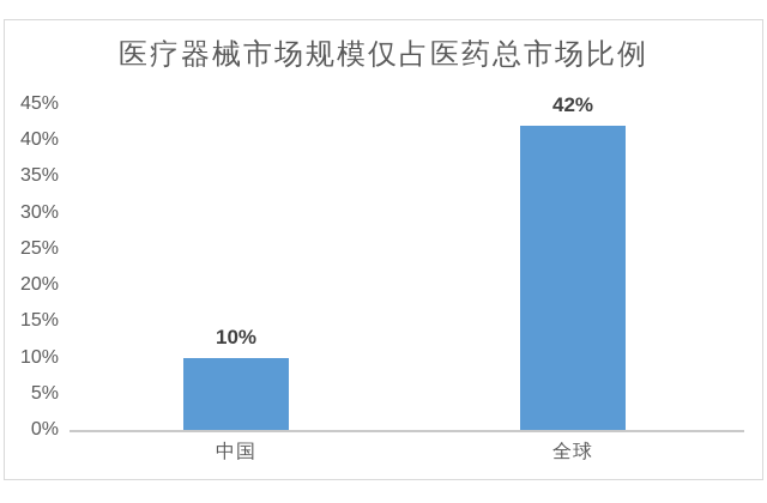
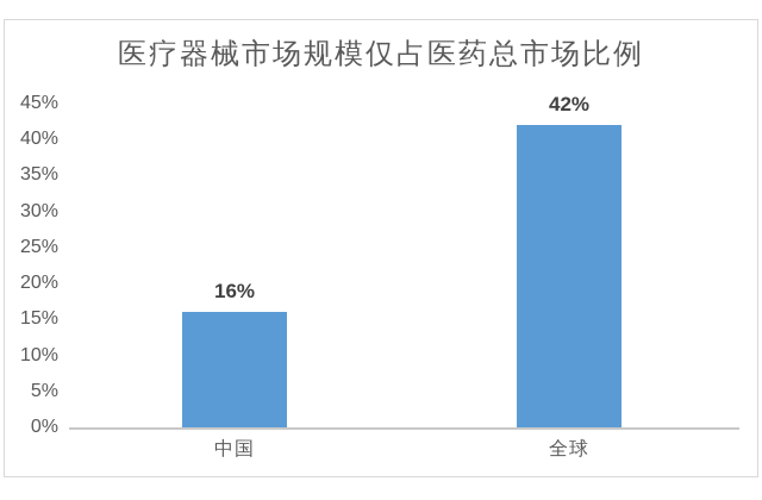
中国: 10% -> 16%
